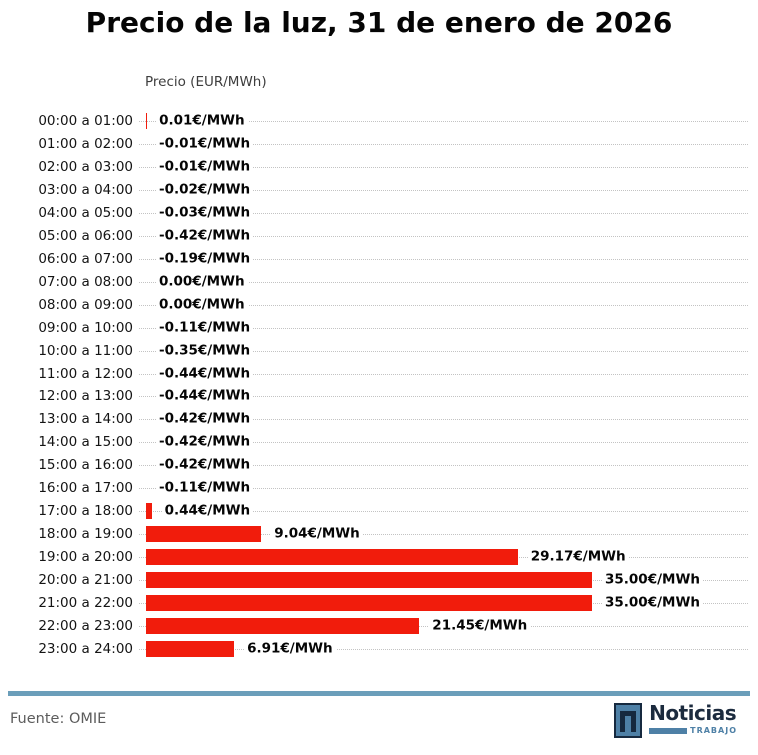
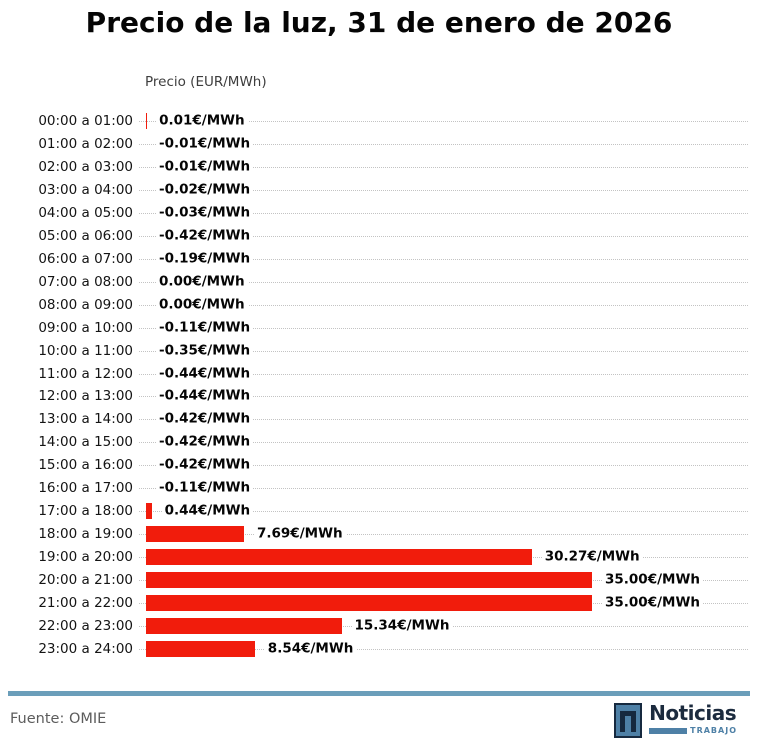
18:00 a 19:00: 9.04 -> 7.69
19:00 a 20:00: 29.17 -> 30.27
22:00 a 23:00: 21.45 -> 15.34
23:00 a 24:00: 6.91 -> 8.54
